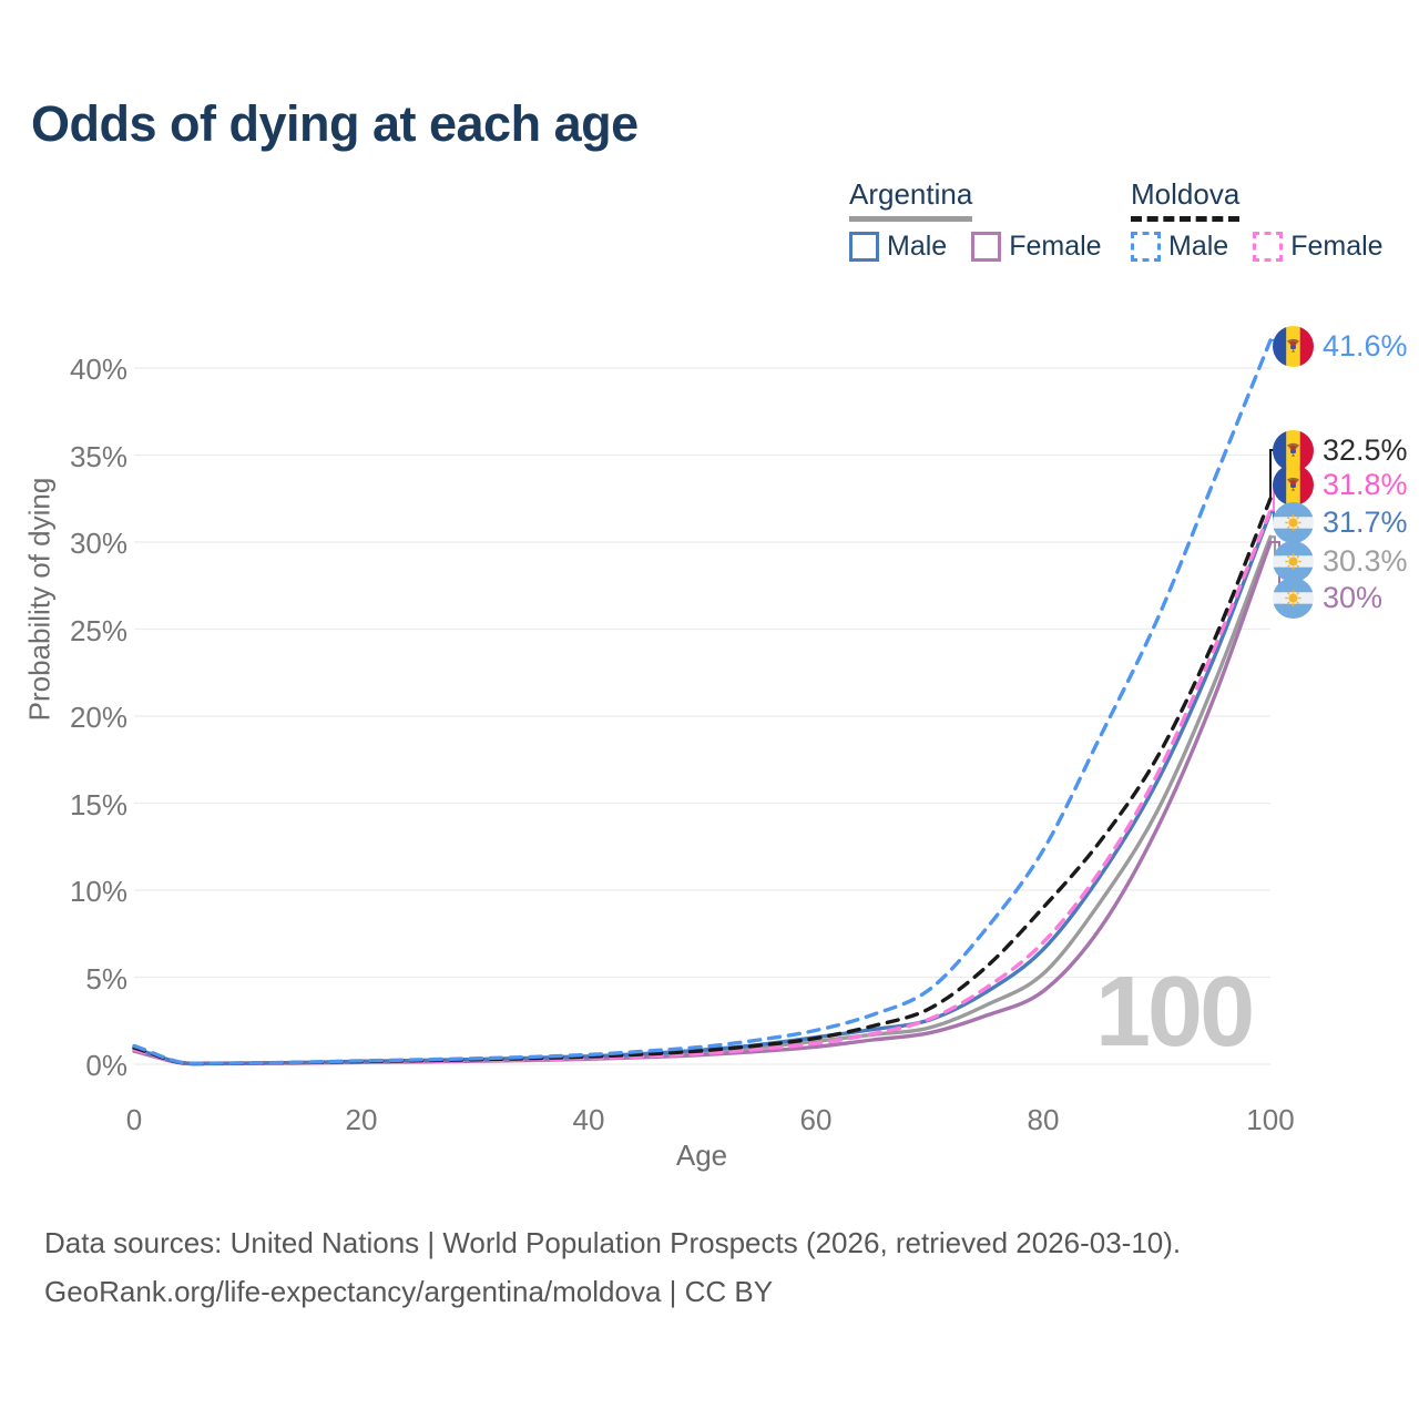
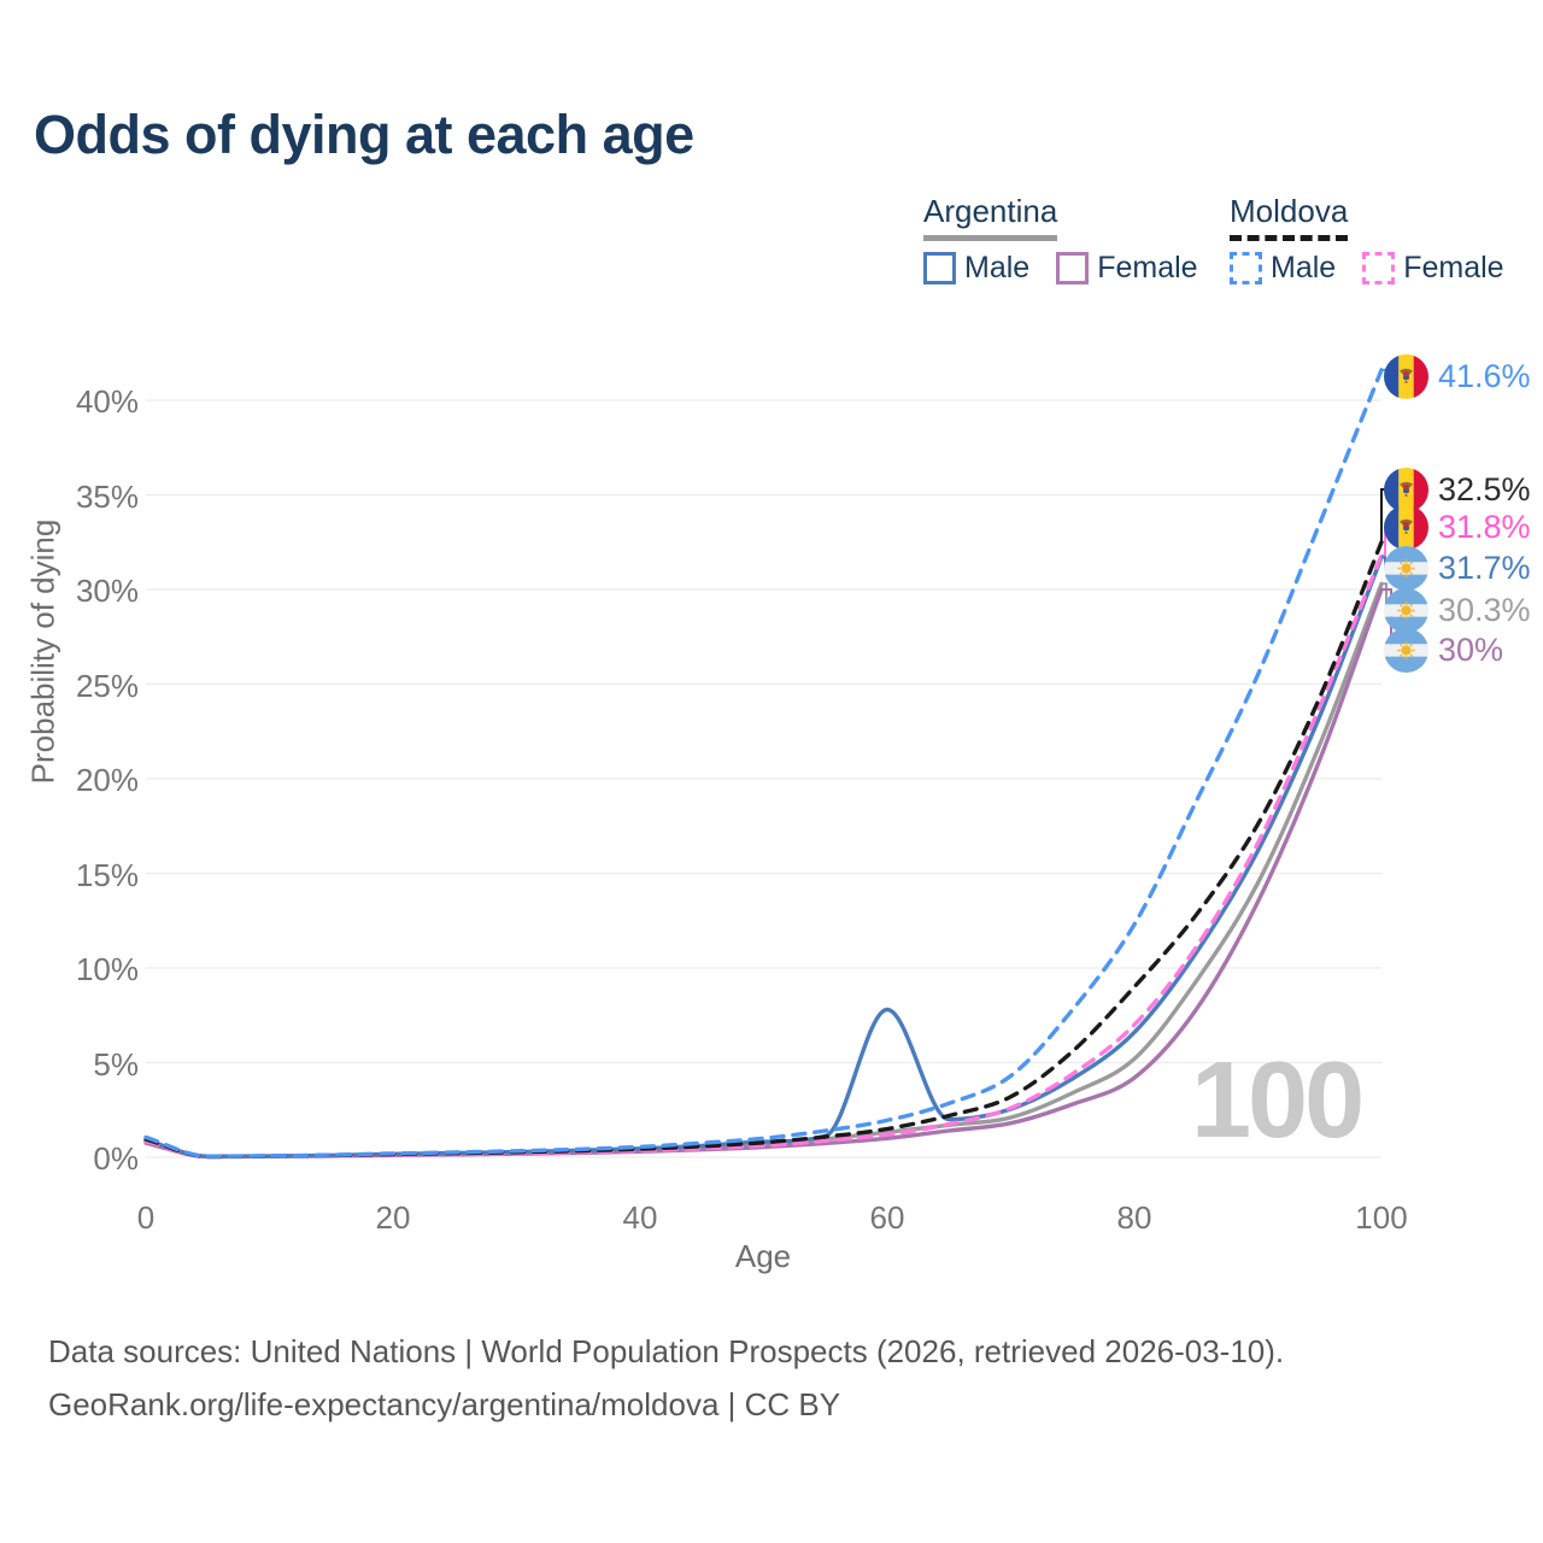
Argentina Male/60: 1.6% -> 7.8%
